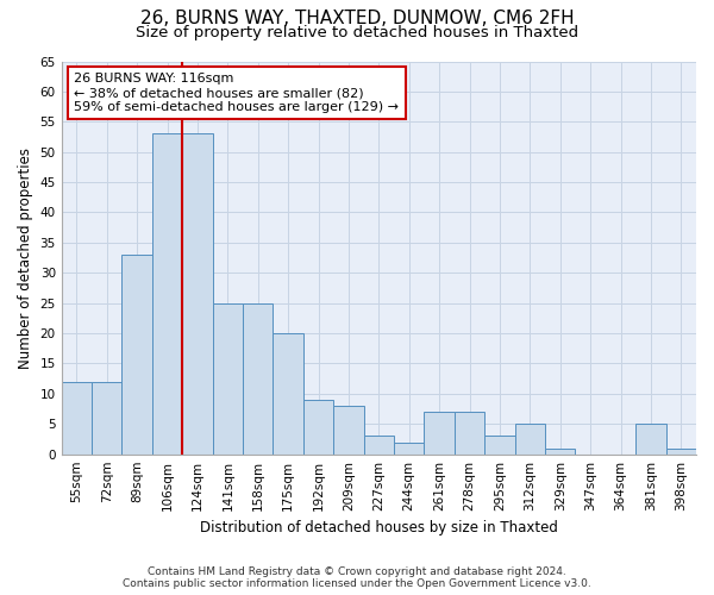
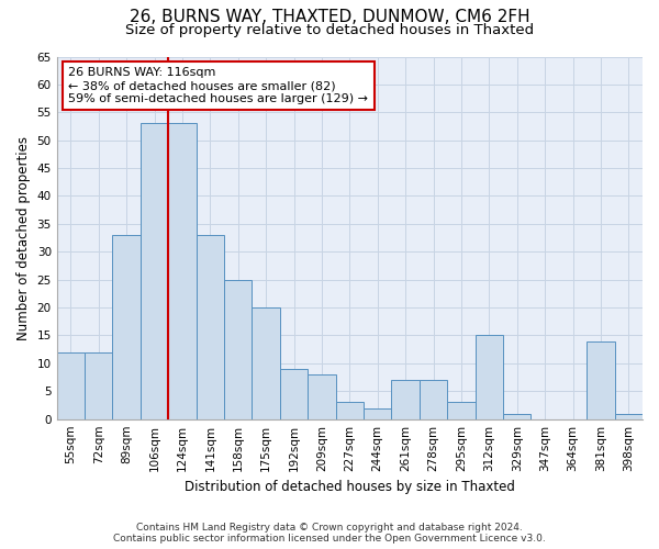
141sqm: 25 -> 33
312sqm: 5 -> 15
381sqm: 5 -> 14
